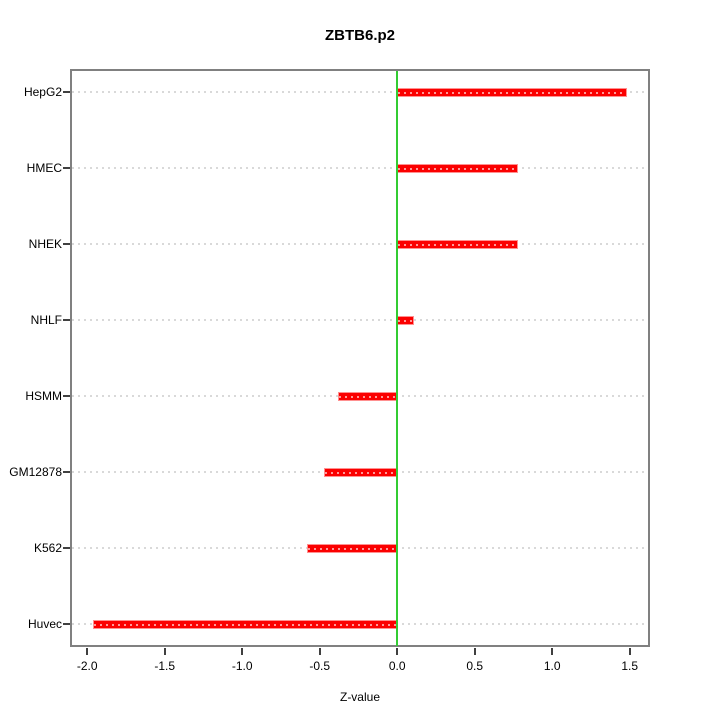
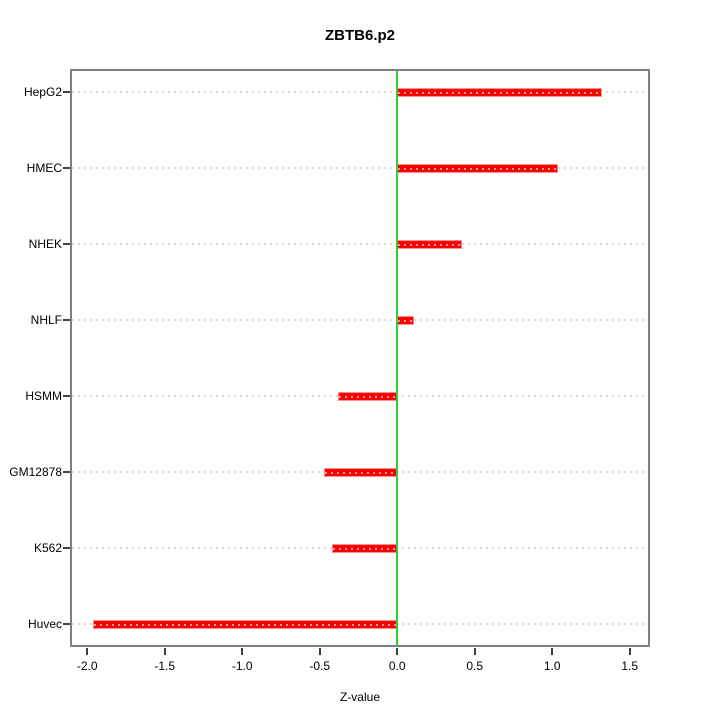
HepG2: 1.48 -> 1.32
HMEC: 0.78 -> 1.04
NHEK: 0.78 -> 0.42
K562: -0.58 -> -0.42
